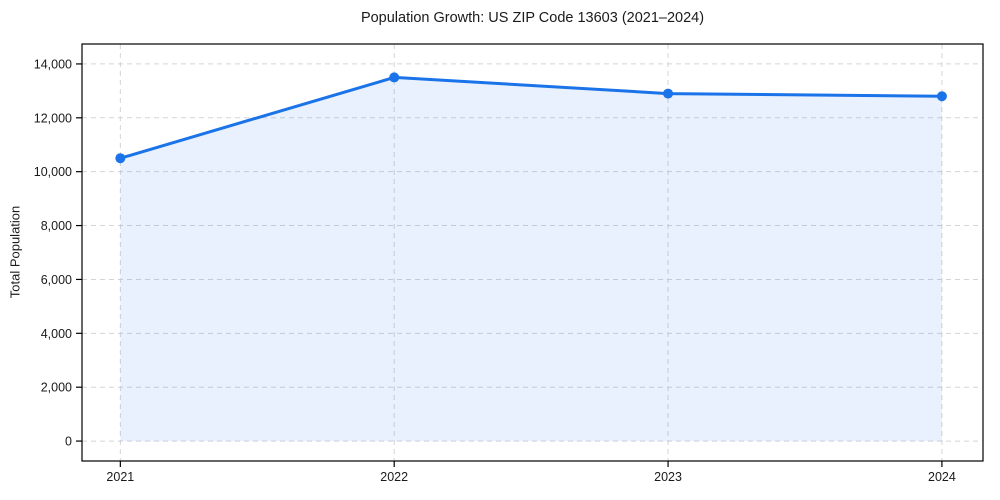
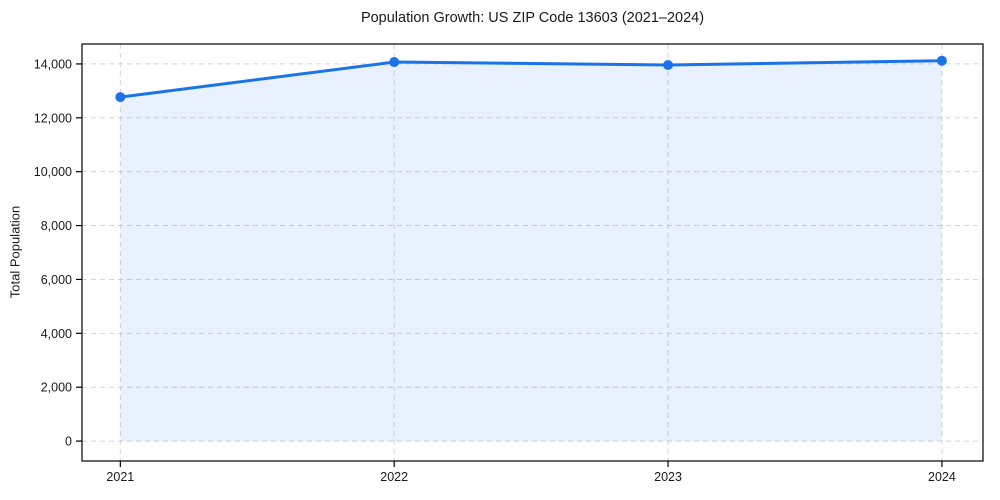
2021: 10500 -> 12800
2022: 13500 -> 14100
2023: 12900 -> 14000
2024: 12800 -> 14100
